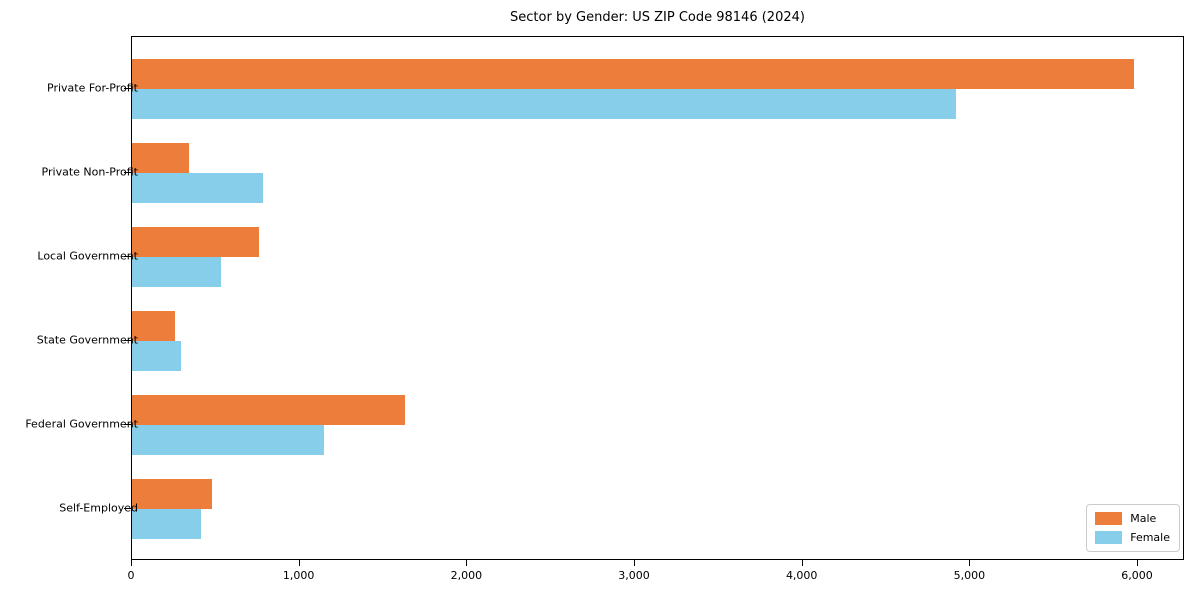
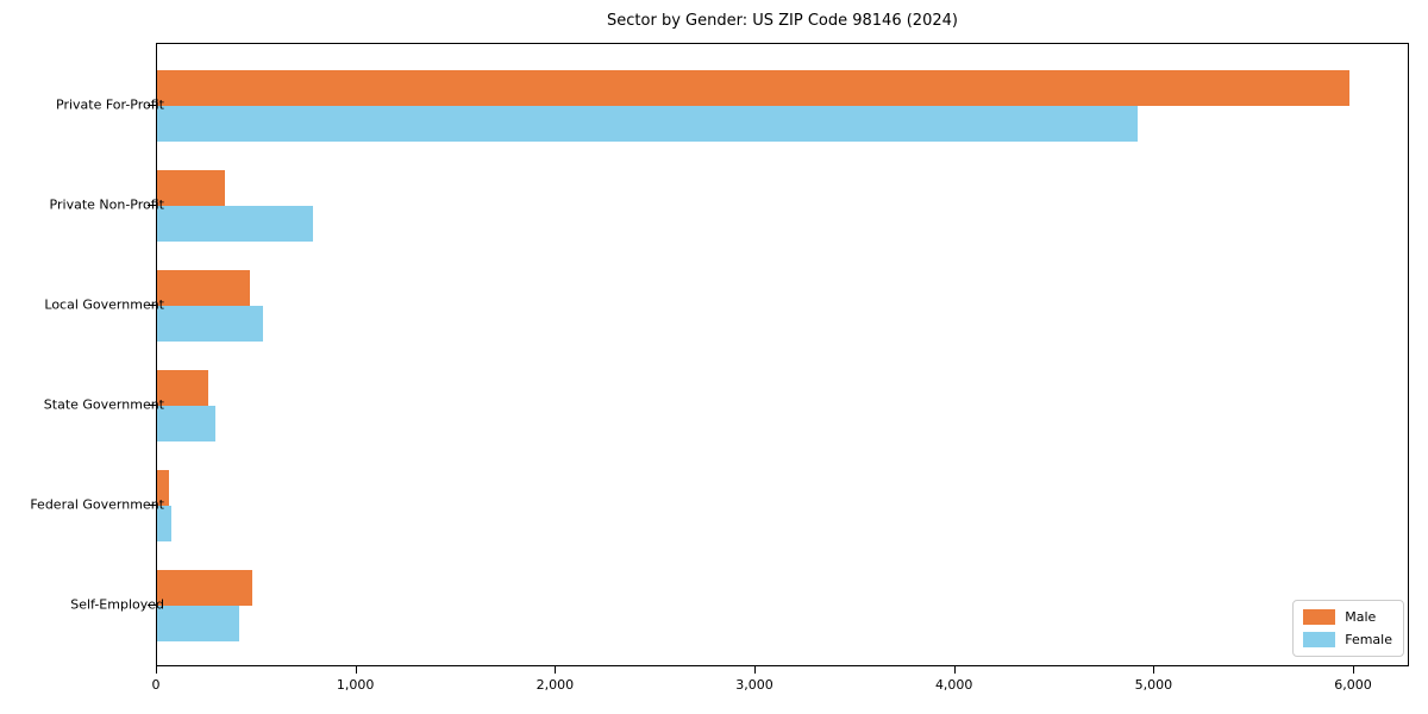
Male/Local Government: 760 -> 460
Male/Federal Government: 1630 -> 60
Female/Federal Government: 1150 -> 70
